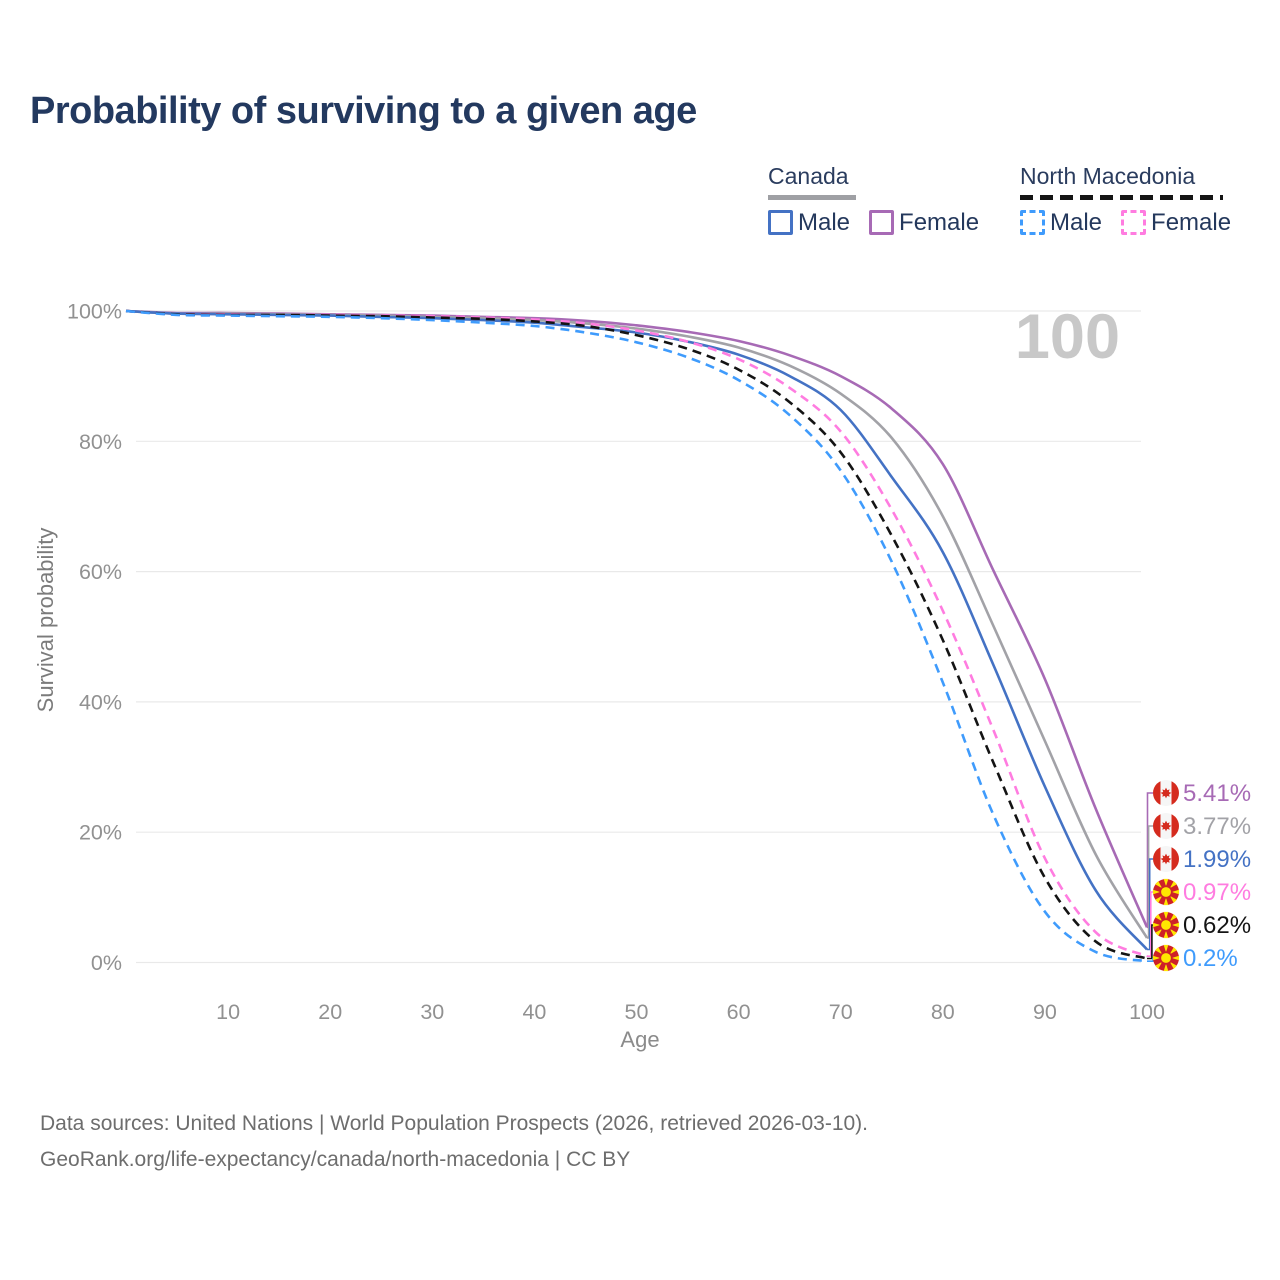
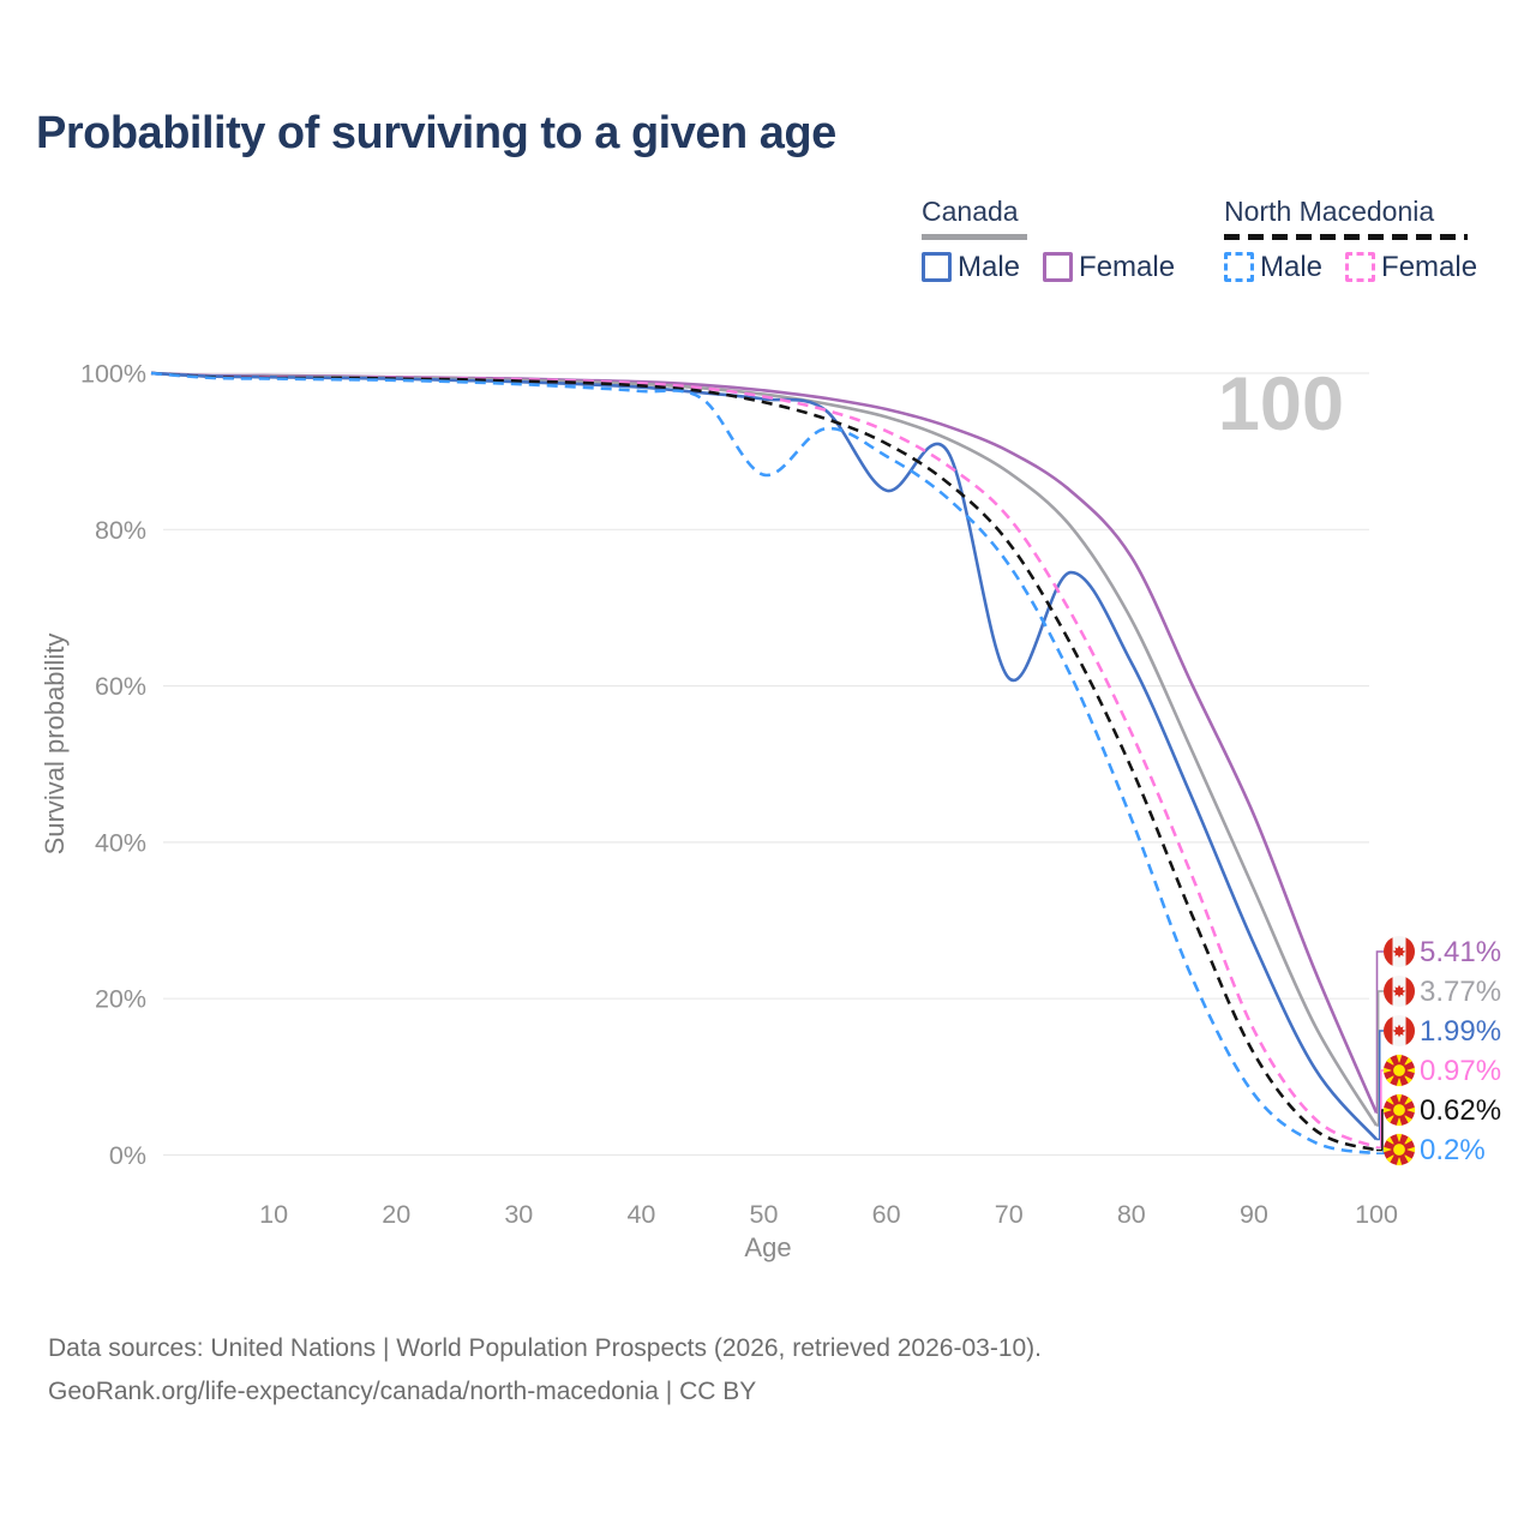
North Macedonia Male/50: 95% -> 87%
Canada Male/60: 93% -> 85%
Canada Male/70: 85% -> 61%
